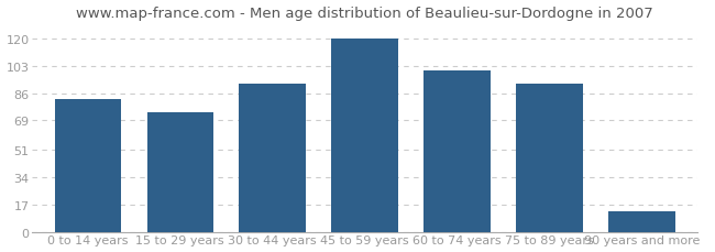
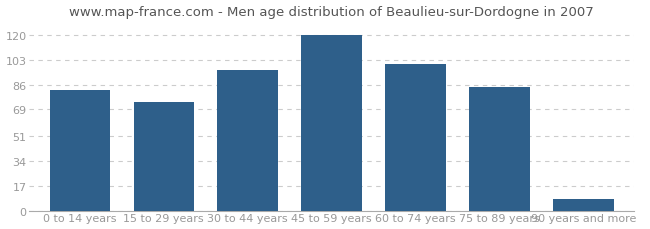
30 to 44 years: 92 -> 96
75 to 89 years: 92 -> 84
90 years and more: 13 -> 8
